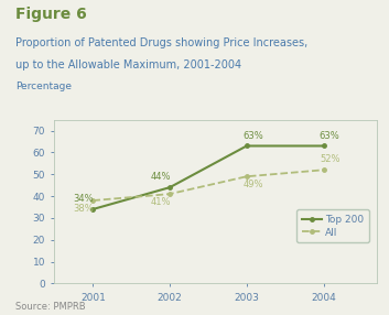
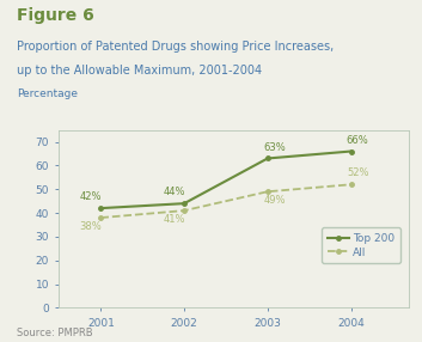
Top 200/2001: 34% -> 42%
Top 200/2004: 63% -> 66%
